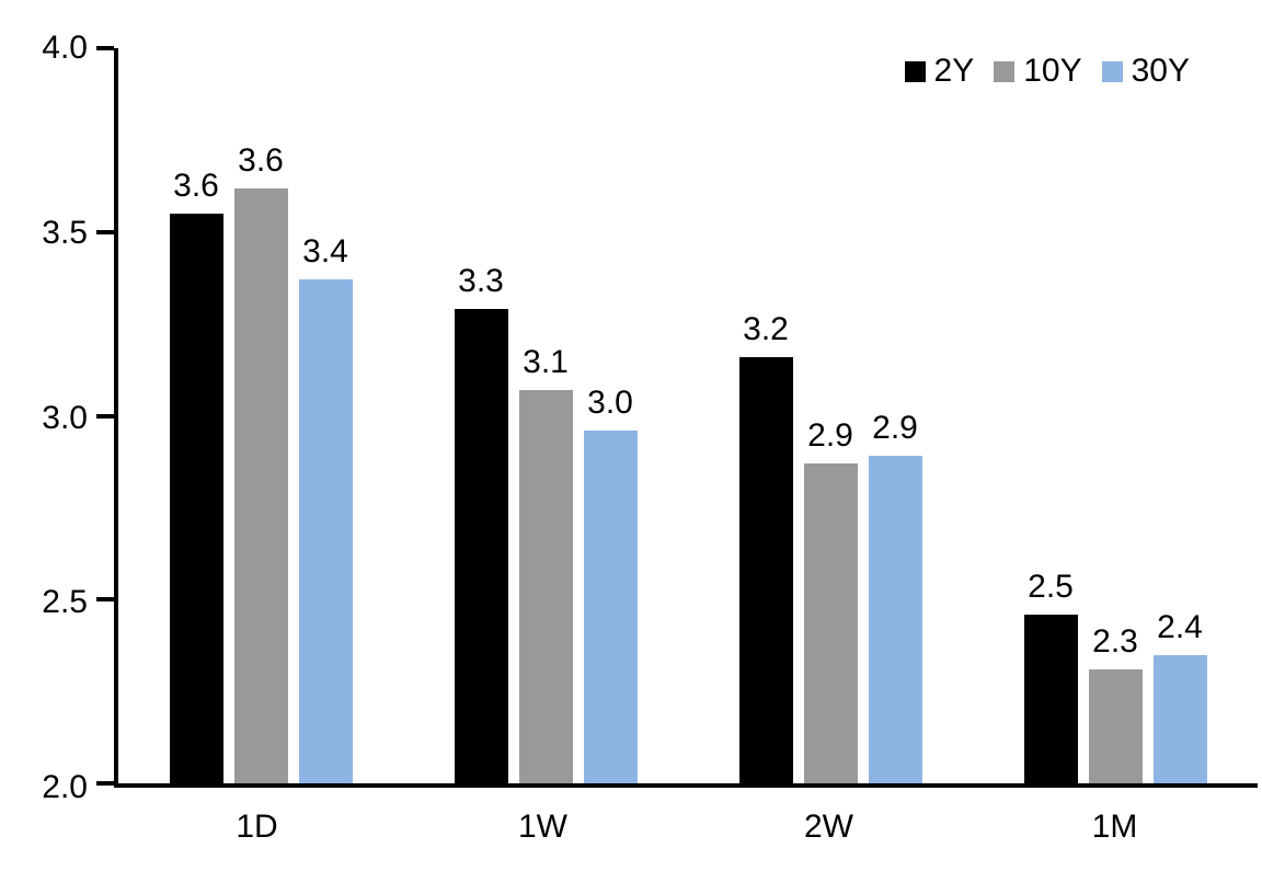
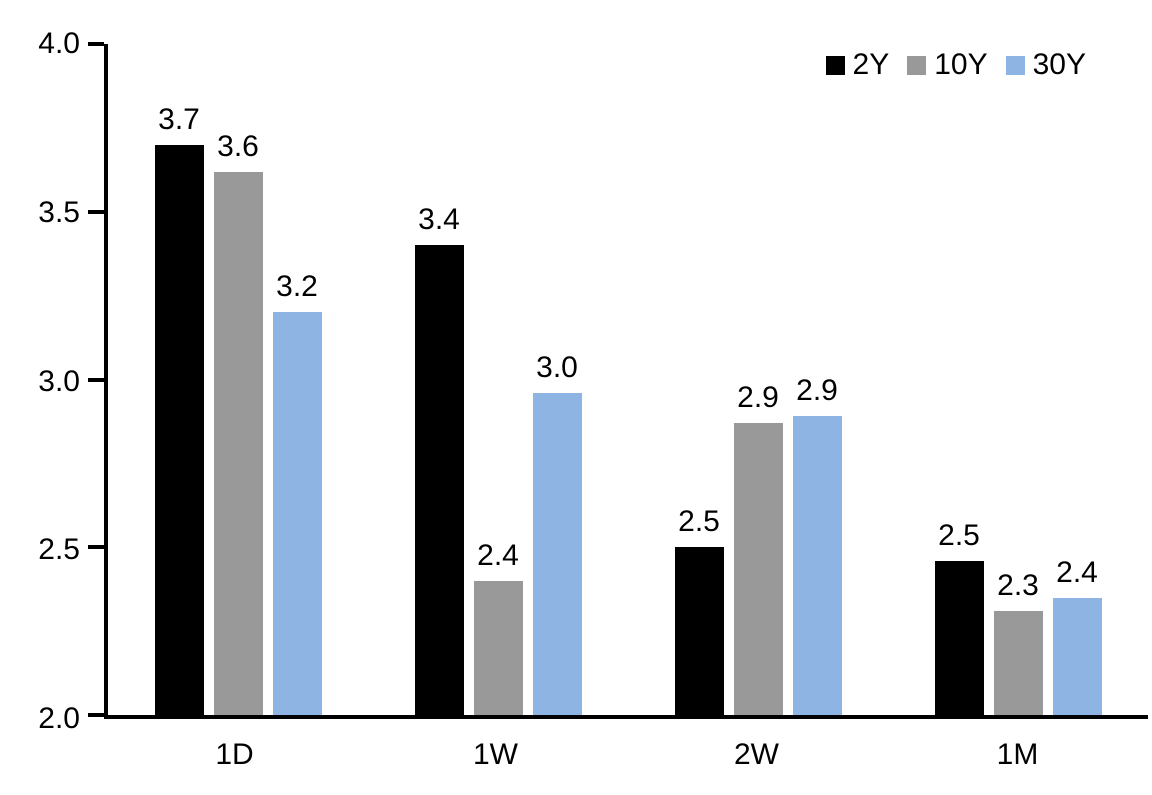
2Y/1D: 3.6 -> 3.7
30Y/1D: 3.4 -> 3.2
2Y/1W: 3.3 -> 3.4
10Y/1W: 3.1 -> 2.4
2Y/2W: 3.2 -> 2.5
